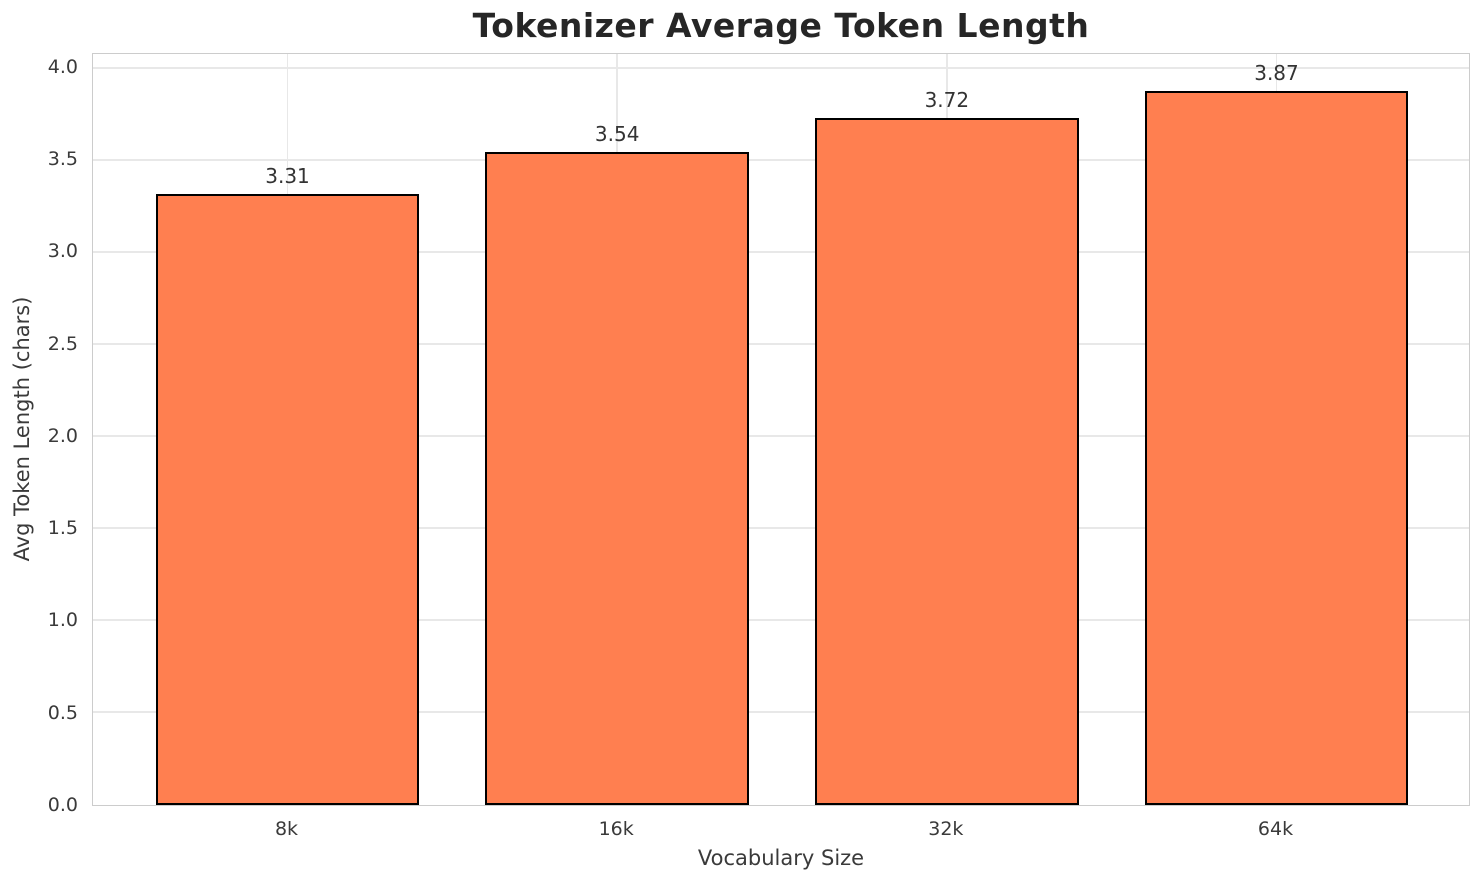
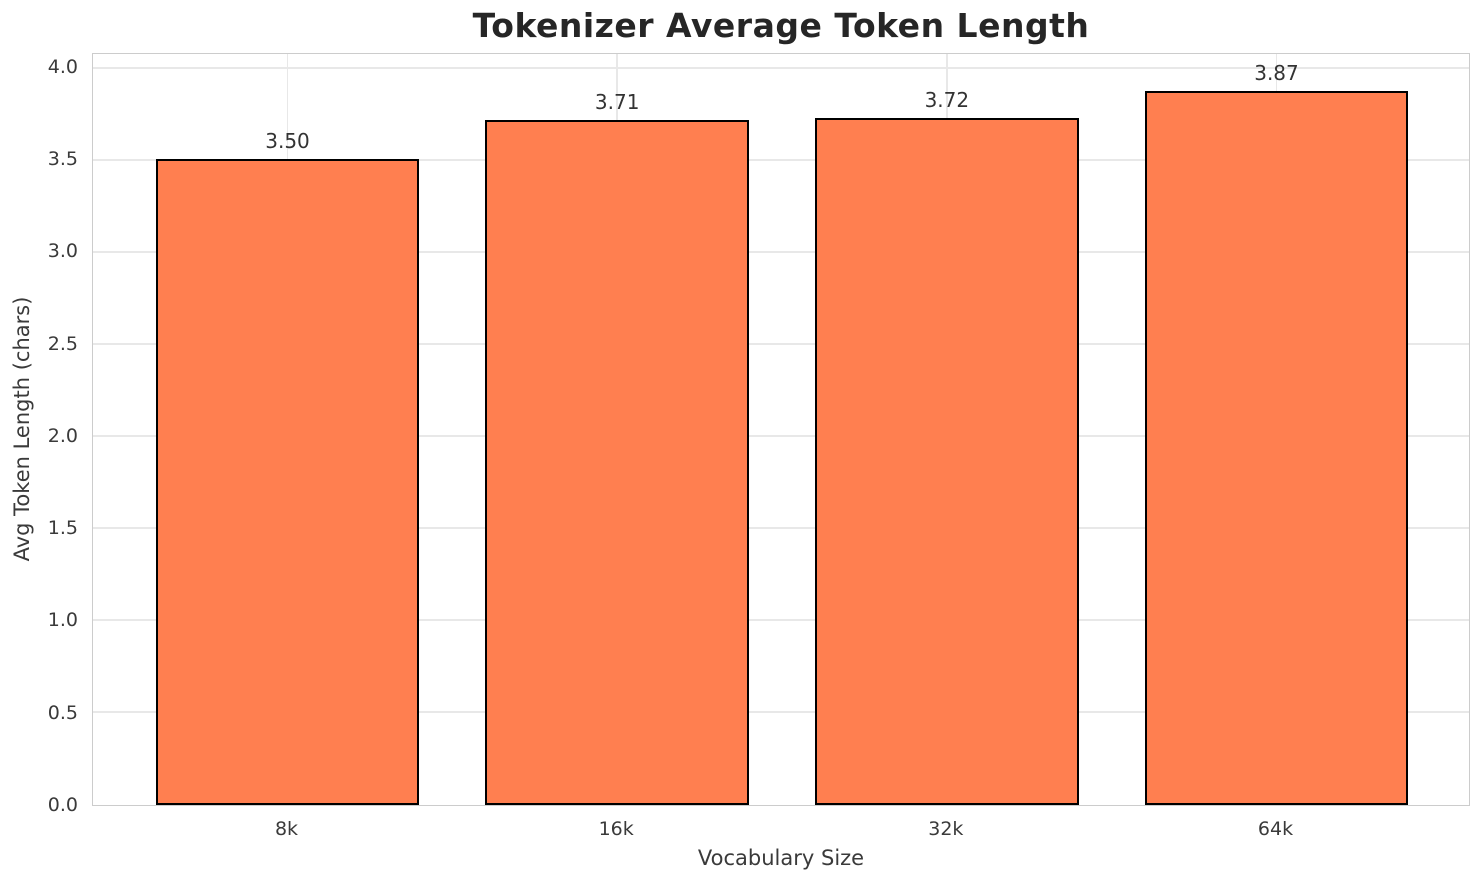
8k: 3.31 -> 3.50
16k: 3.54 -> 3.71
